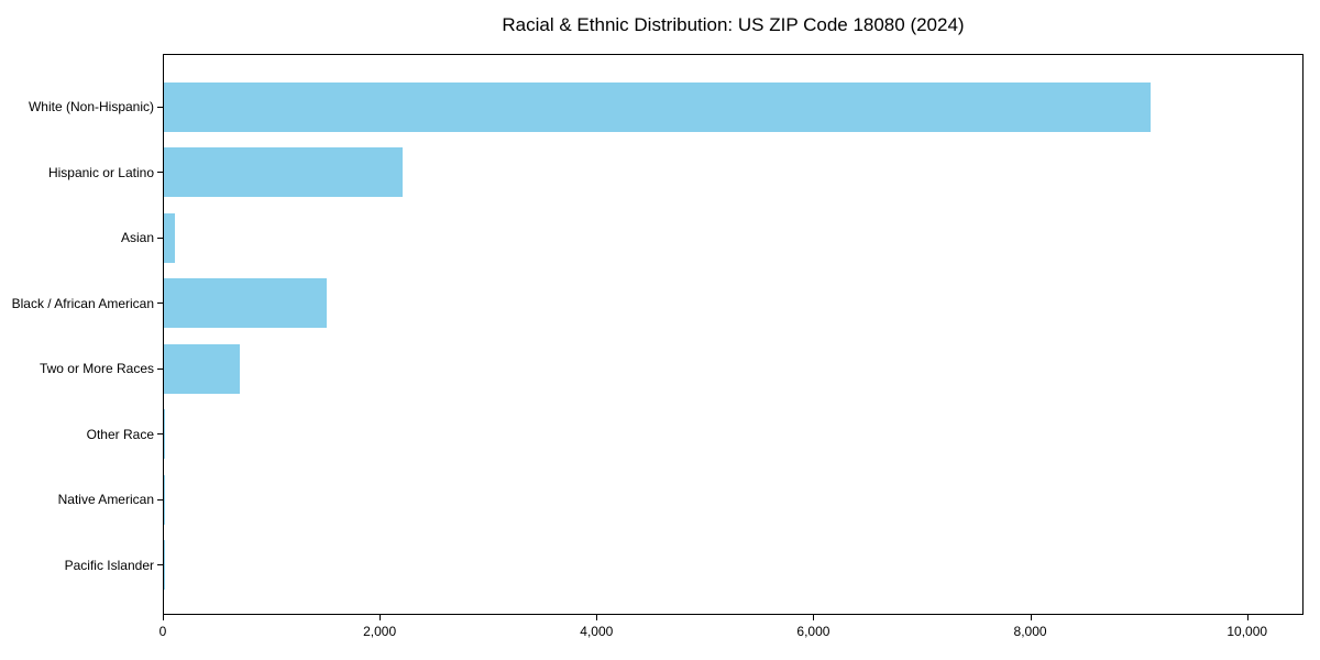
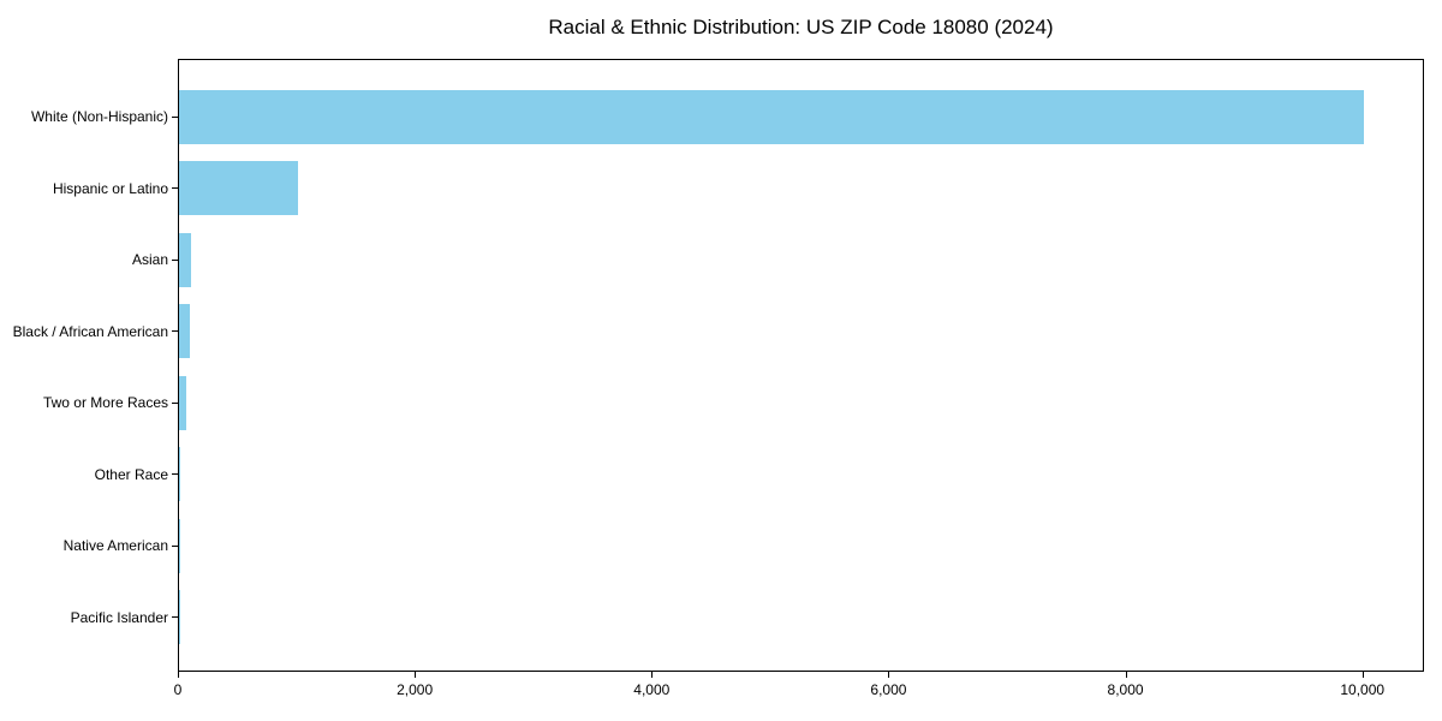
White (Non-Hispanic): 9100 -> 10000
Hispanic or Latino: 2200 -> 1000
Black / African American: 1500 -> 100
Two or More Races: 700 -> 100
